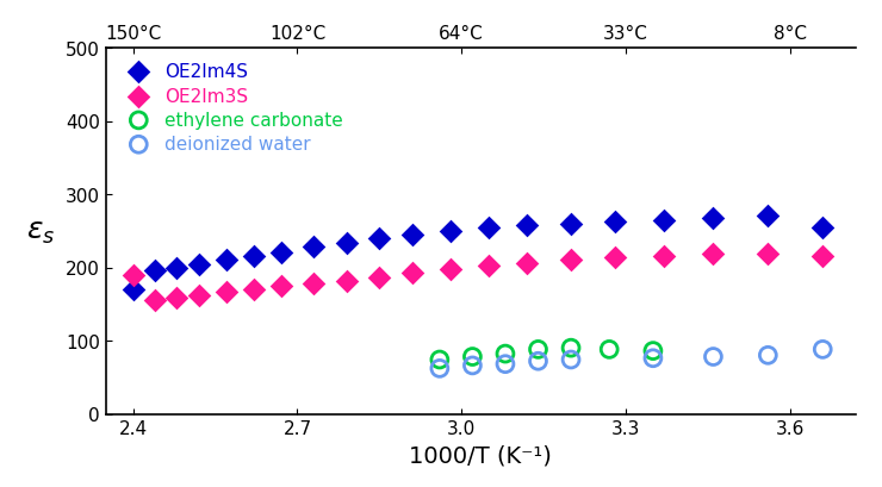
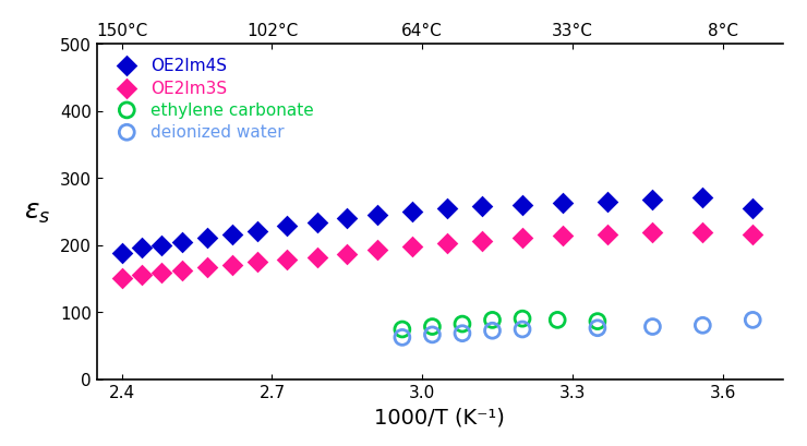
OE2Im4S/2.4: 170 -> 188
OE2Im3S/2.4: 190 -> 150
